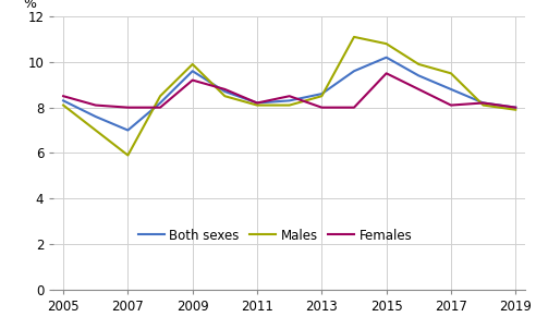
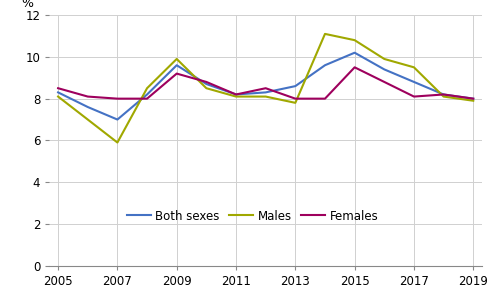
Males/2013: 8.5 -> 7.8
